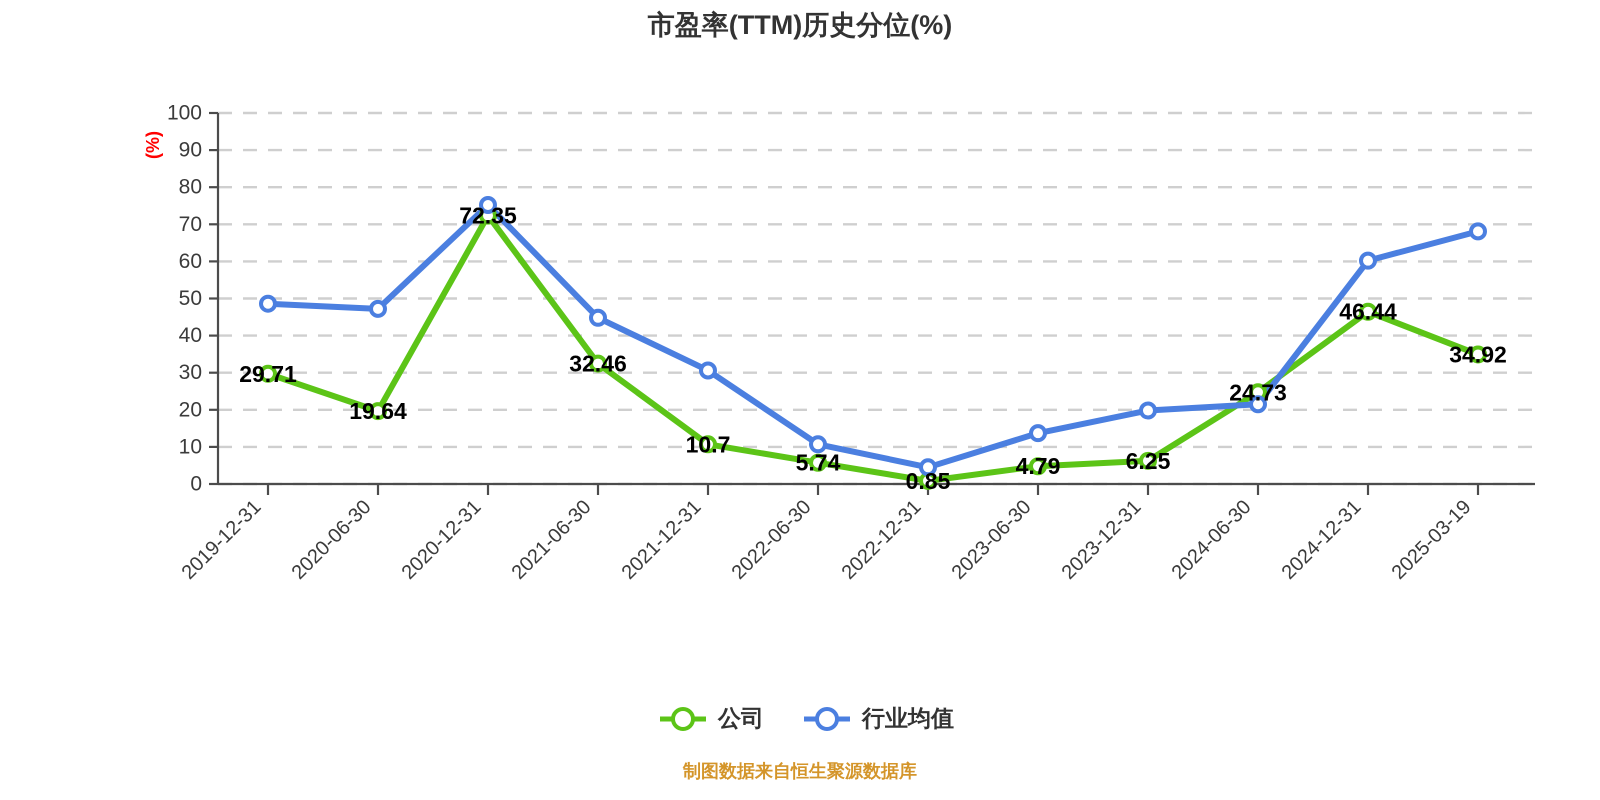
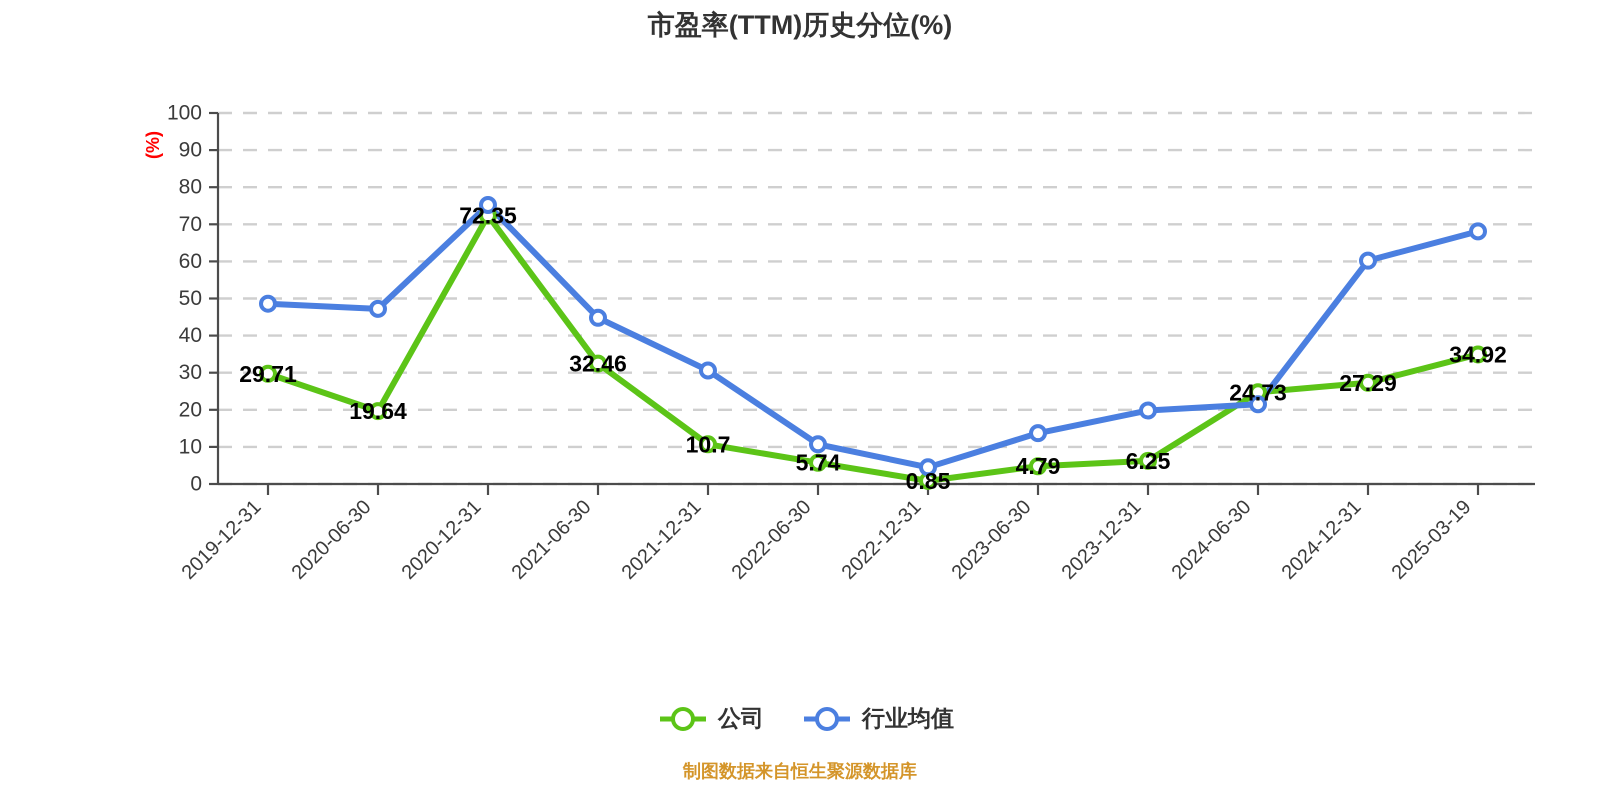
公司/2024-12-31: 46.44 -> 27.29
